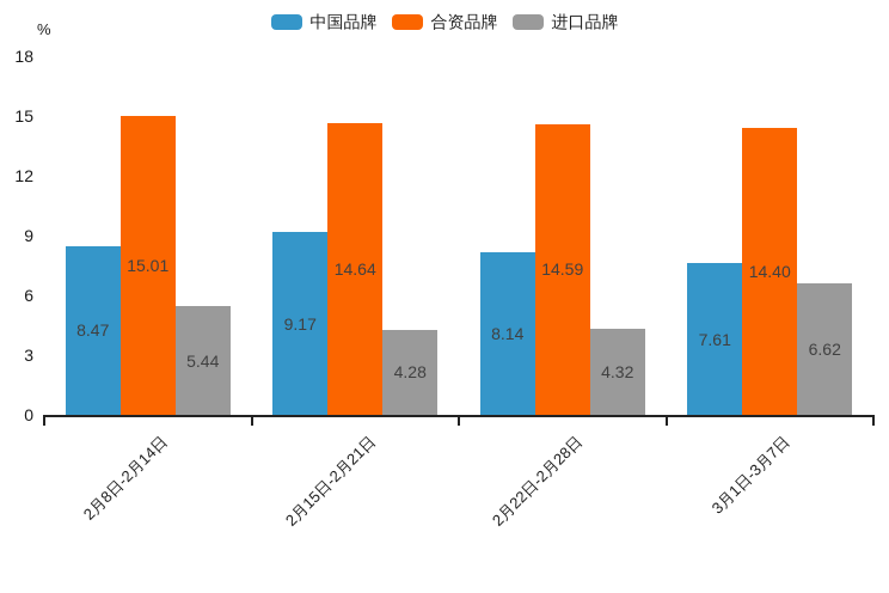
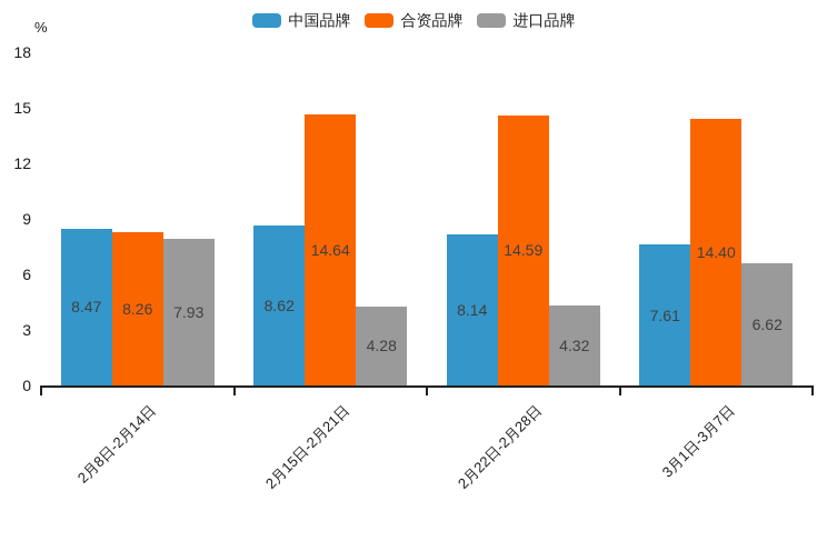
合资品牌/2月8日-2月14日: 15.01 -> 8.26
进口品牌/2月8日-2月14日: 5.44 -> 7.93
中国品牌/2月15日-2月21日: 9.17 -> 8.62
